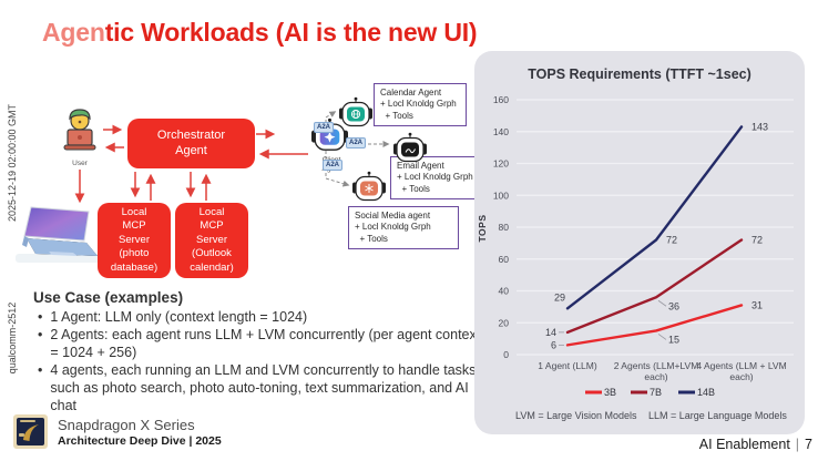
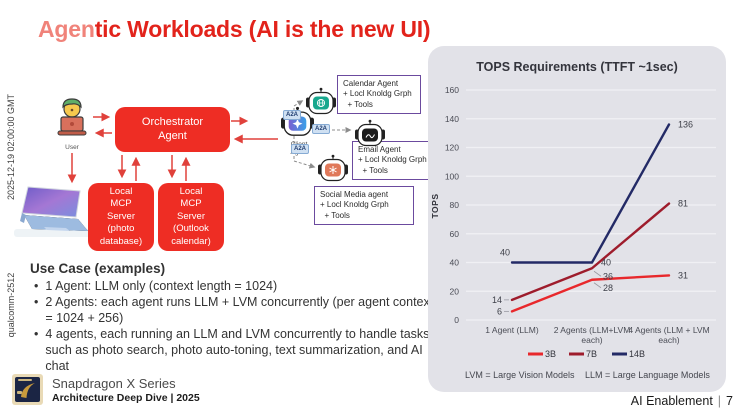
14B/1 Agent (LLM): 29 -> 40
3B/2 Agents (LLM+LVM each): 15 -> 28
14B/2 Agents (LLM+LVM each): 72 -> 40
7B/4 Agents (LLM + LVM each): 72 -> 81
14B/4 Agents (LLM + LVM each): 143 -> 136
